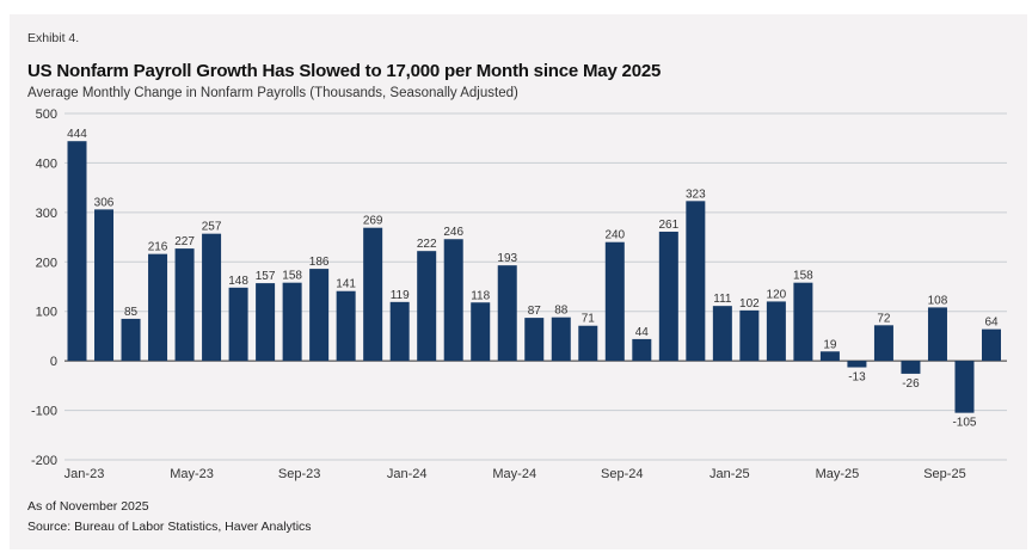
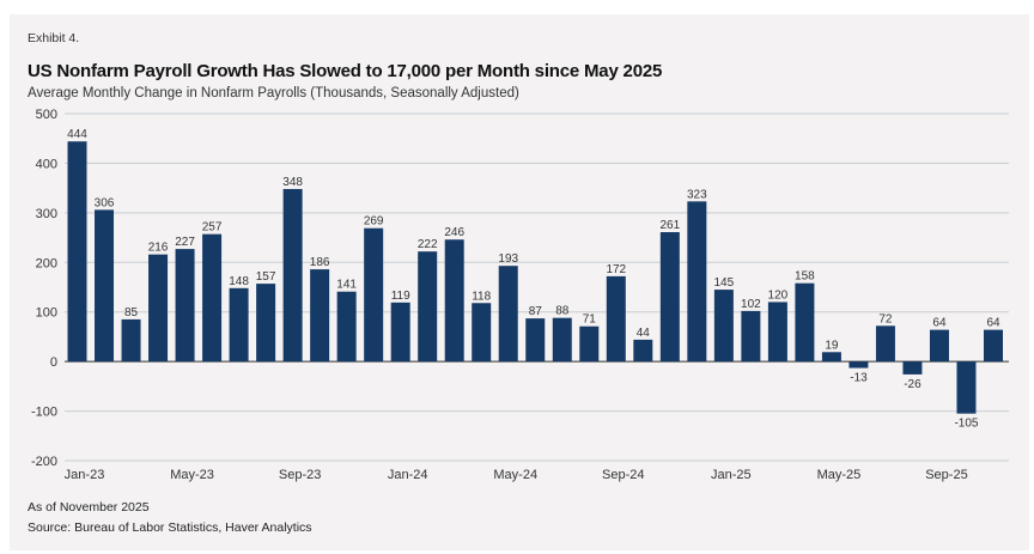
Sep-23: 158 -> 348
Sep-24: 240 -> 172
Jan-25: 111 -> 145
Sep-25: 108 -> 64
